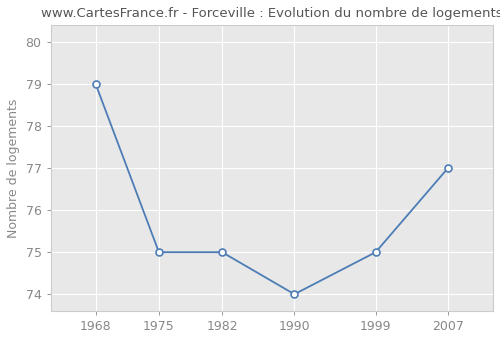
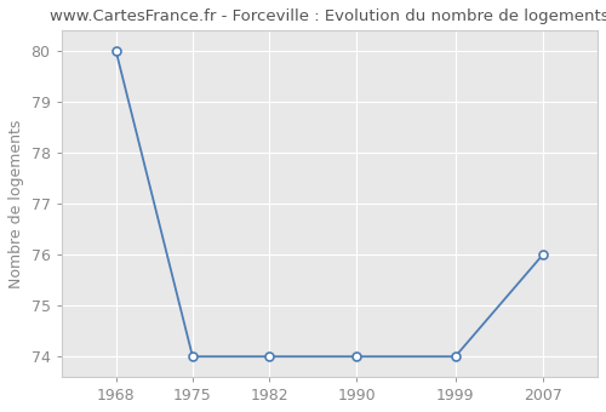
1968: 79 -> 80
1975: 75 -> 74
1982: 75 -> 74
1999: 75 -> 74
2007: 77 -> 76
